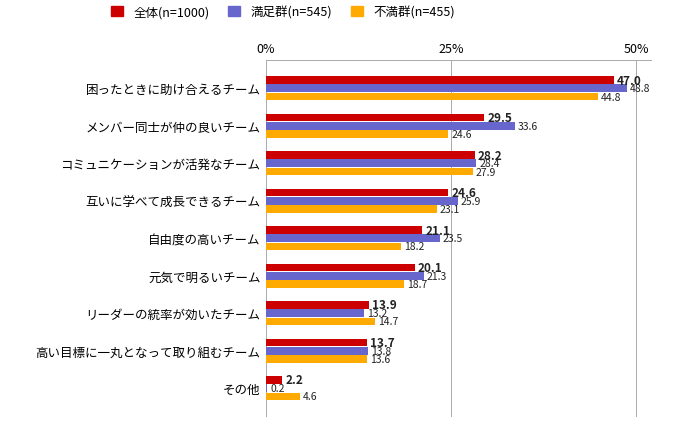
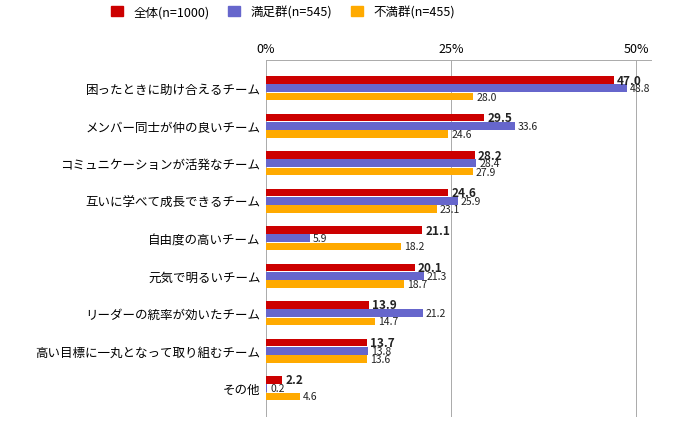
不満群(n=455)/困ったときに助け合えるチーム: 44.8 -> 28.0
満足群(n=545)/自由度の高いチーム: 23.5 -> 5.9
満足群(n=545)/リーダーの統率が効いたチーム: 13.2% -> 21.2%
